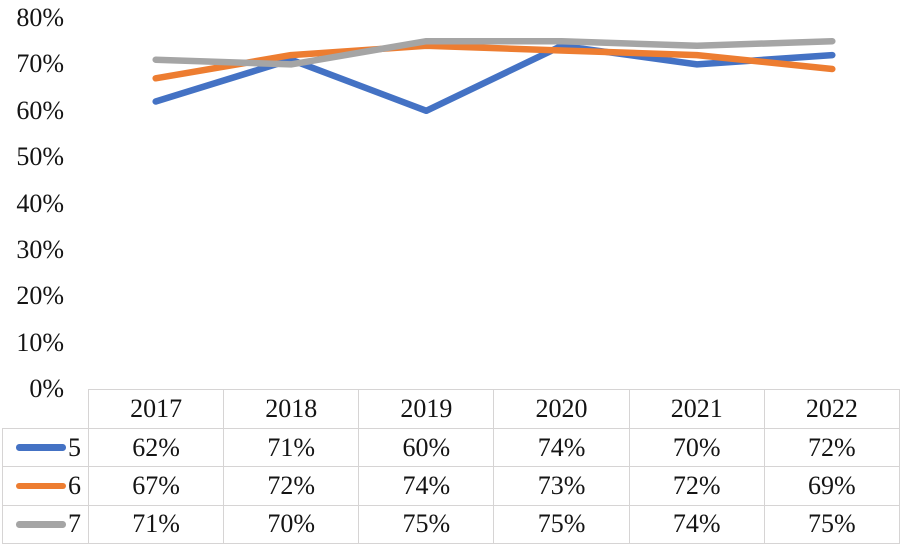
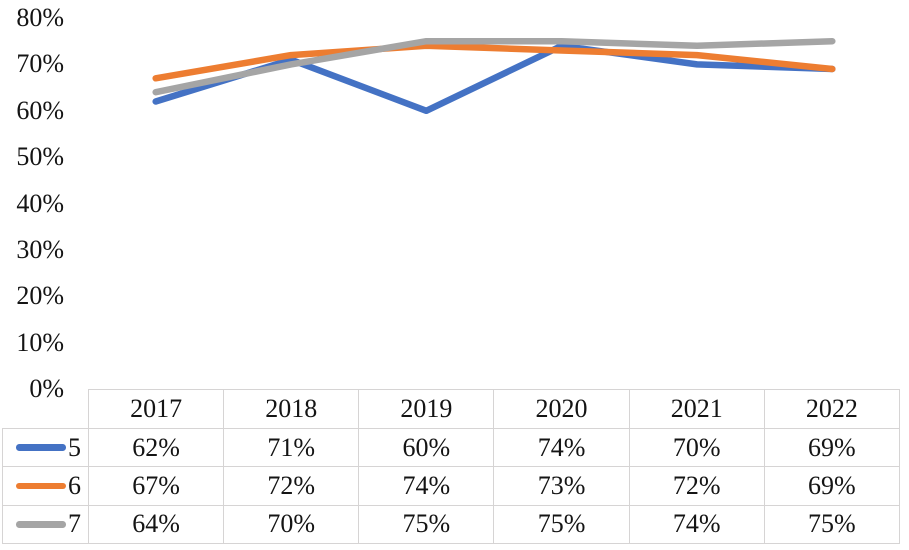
7/2017: 71% -> 64%
5/2022: 72% -> 69%
